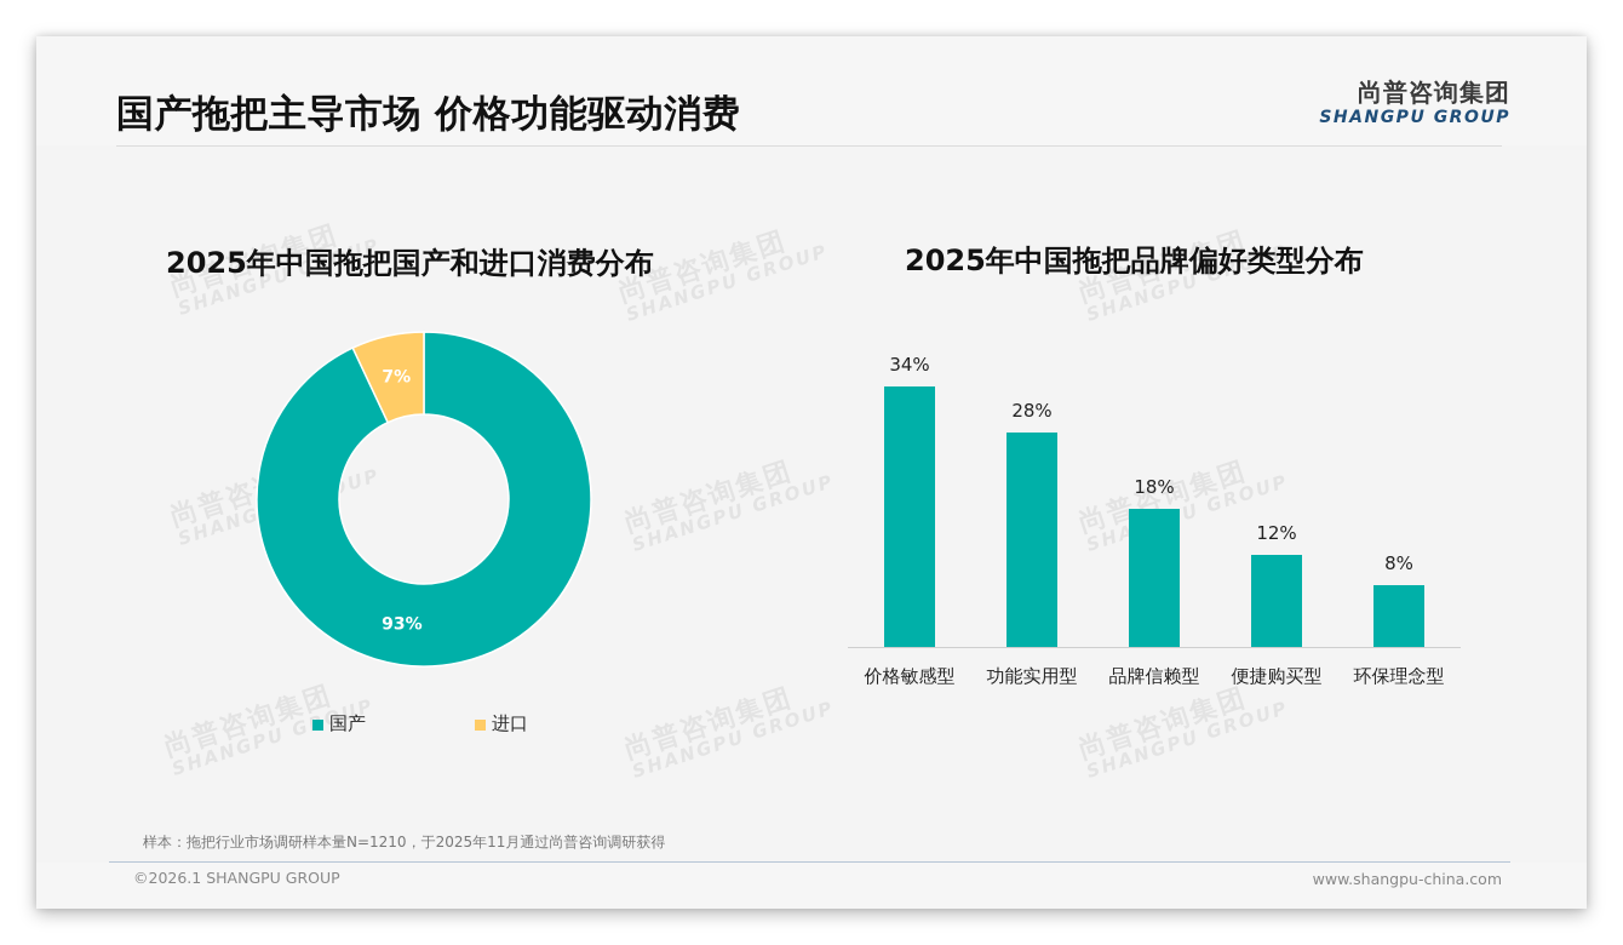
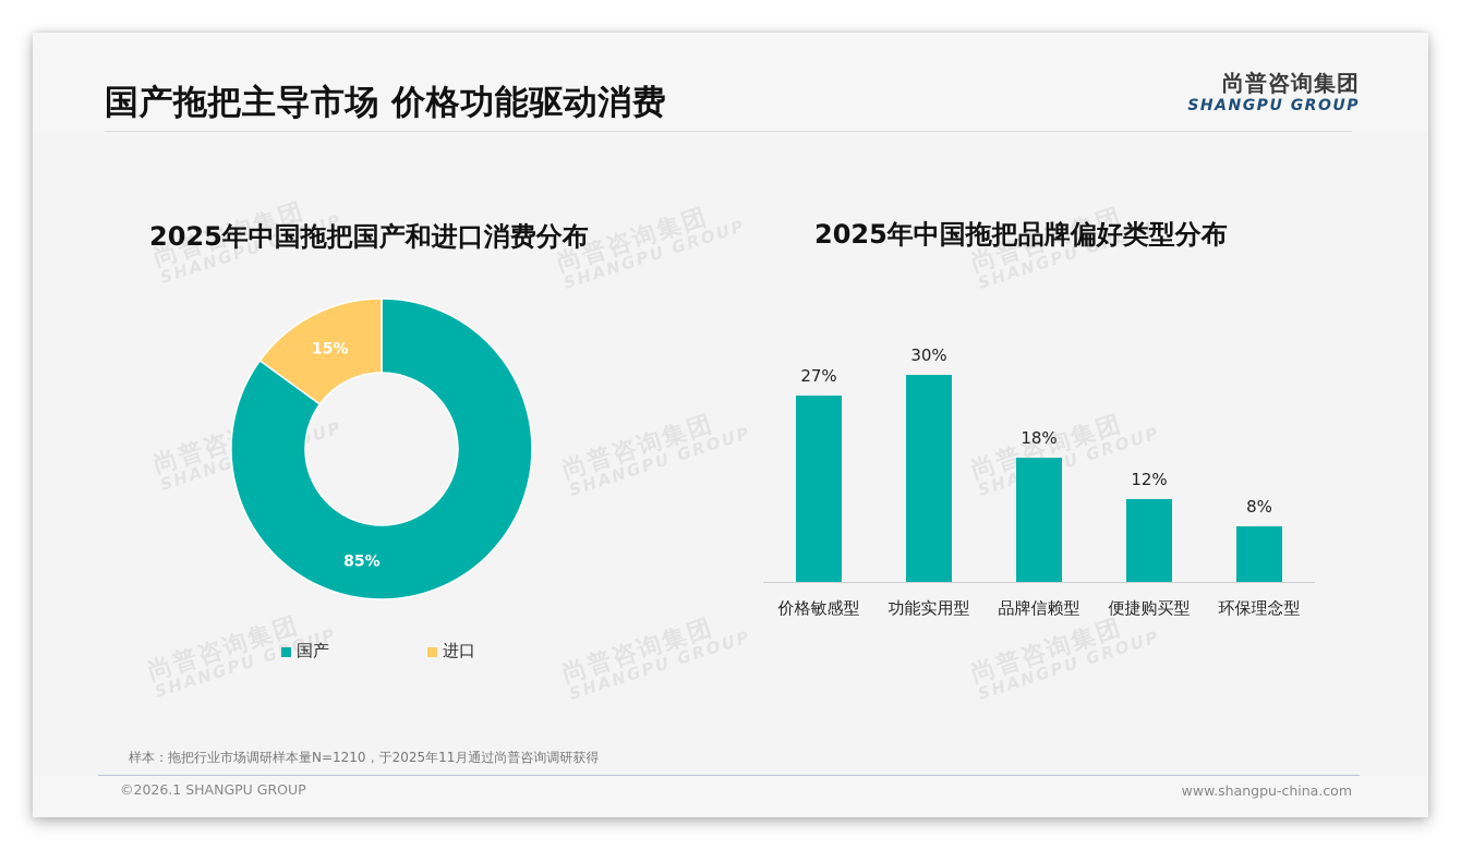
2025年中国拖把国产和进口消费分布/国产: 93% -> 85%
2025年中国拖把国产和进口消费分布/进口: 7% -> 15%
2025年中国拖把品牌偏好类型分布/价格敏感型: 34% -> 27%
2025年中国拖把品牌偏好类型分布/功能实用型: 28% -> 30%
